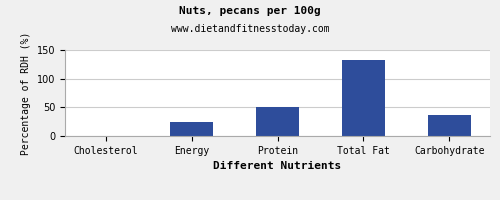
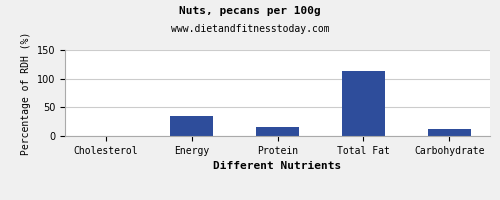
Energy: 24 -> 35
Protein: 50 -> 16
Total Fat: 132 -> 114
Carbohydrate: 36 -> 12
